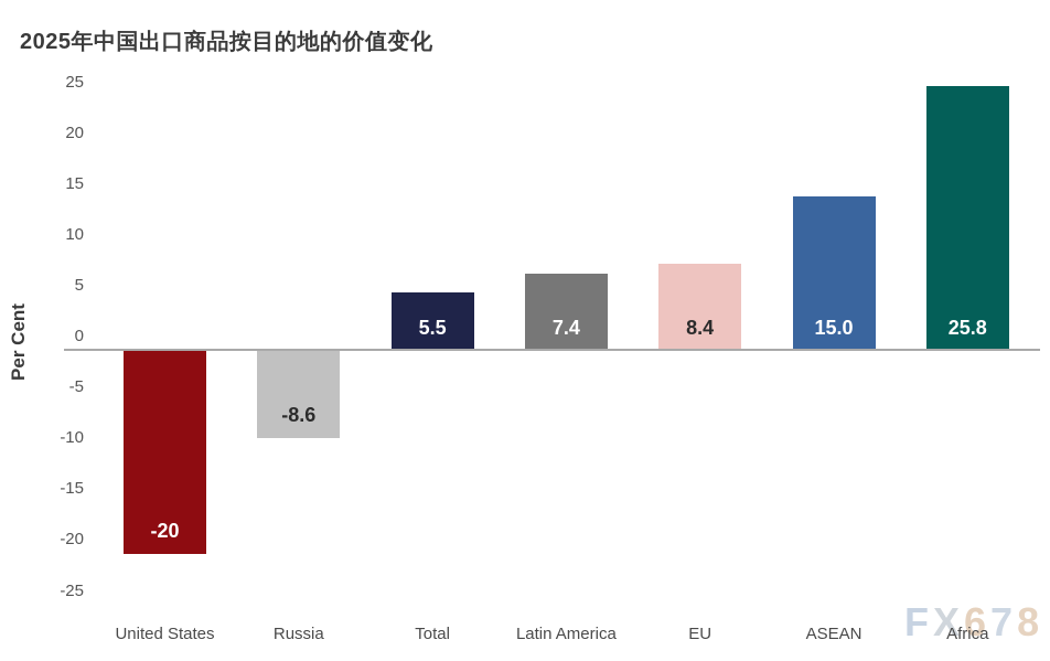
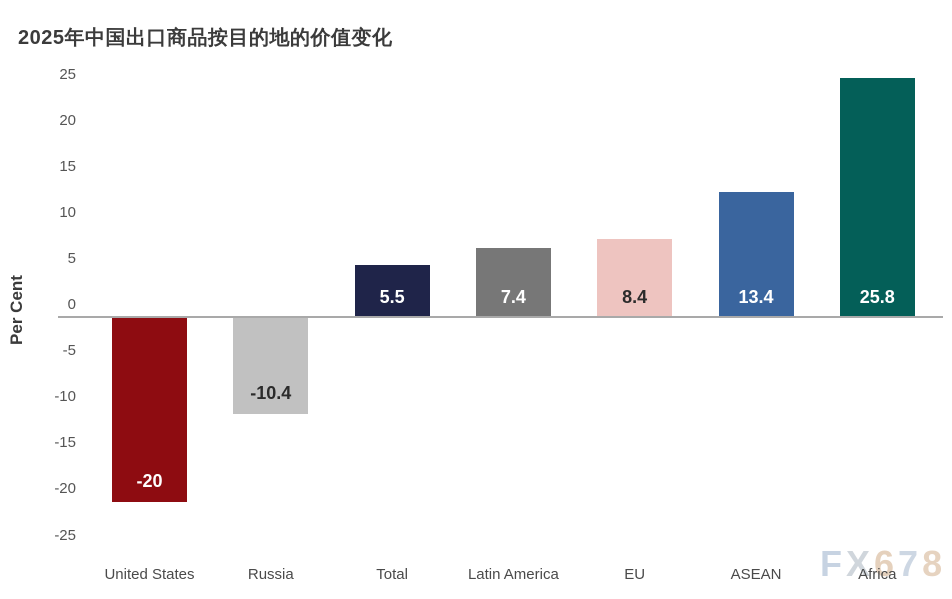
Russia: -8.6 -> -10.4
ASEAN: 15.0 -> 13.4
